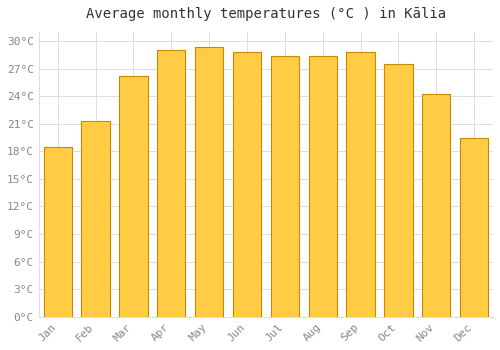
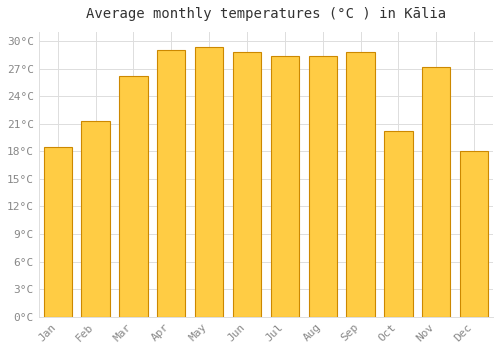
Oct: 27.5°C -> 20.2°C
Nov: 24.2°C -> 27.2°C
Dec: 19.5°C -> 18.0°C
